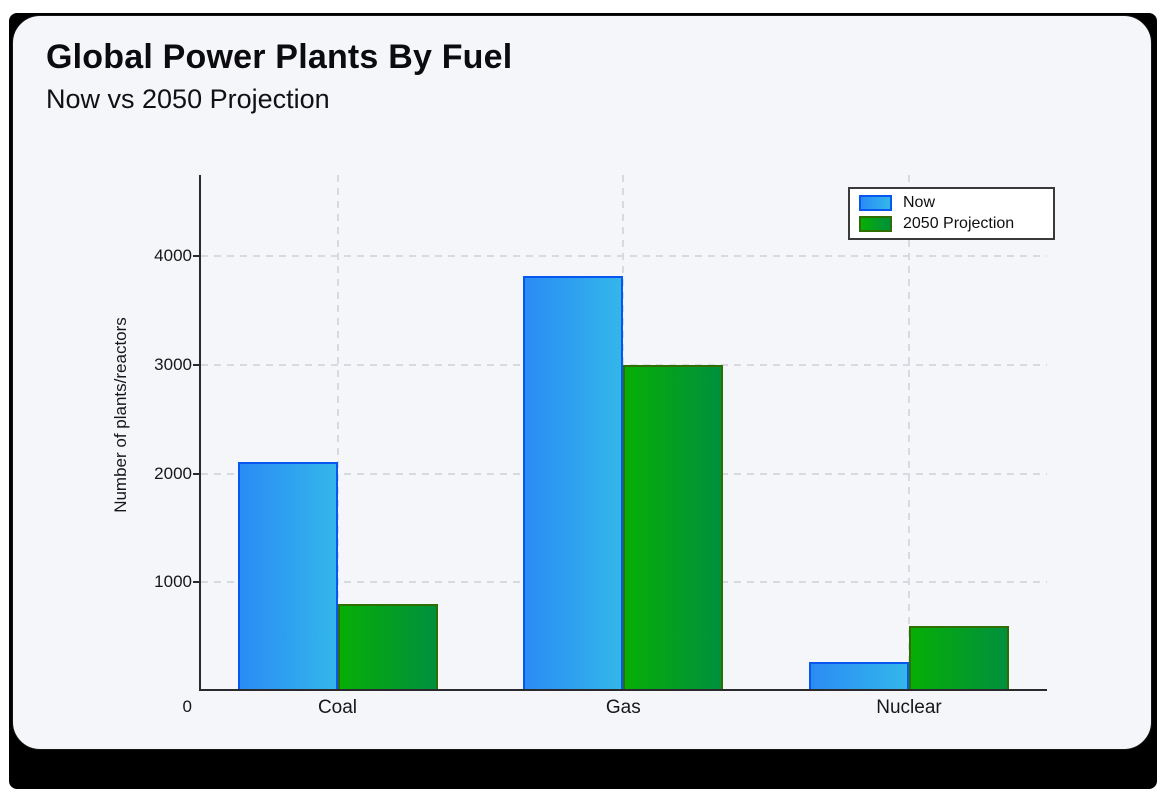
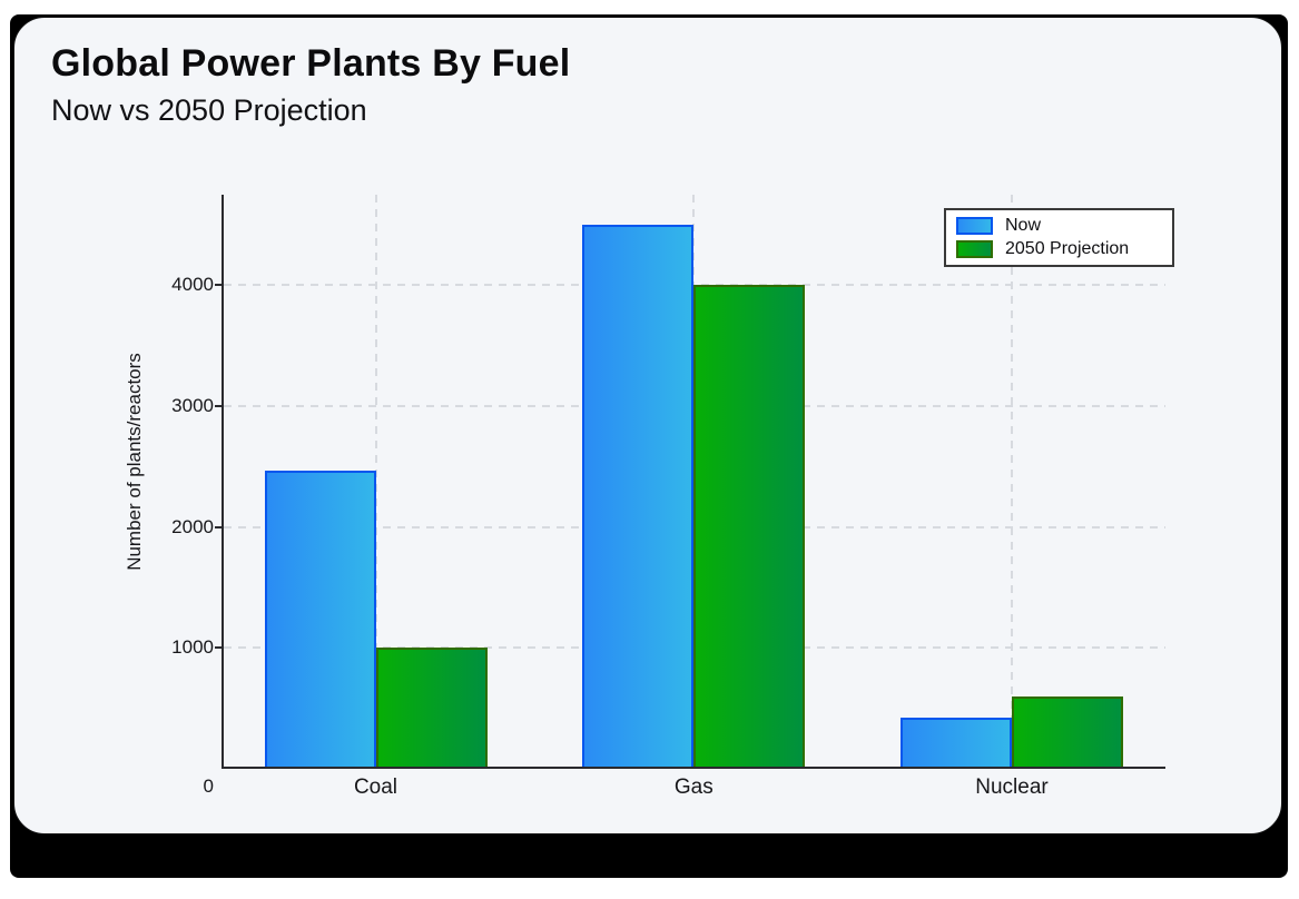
Now/Coal: 2110 -> 2470
2050 Projection/Coal: 800 -> 1000
Now/Gas: 3820 -> 4500
2050 Projection/Gas: 3000 -> 4000
Now/Nuclear: 270 -> 420
